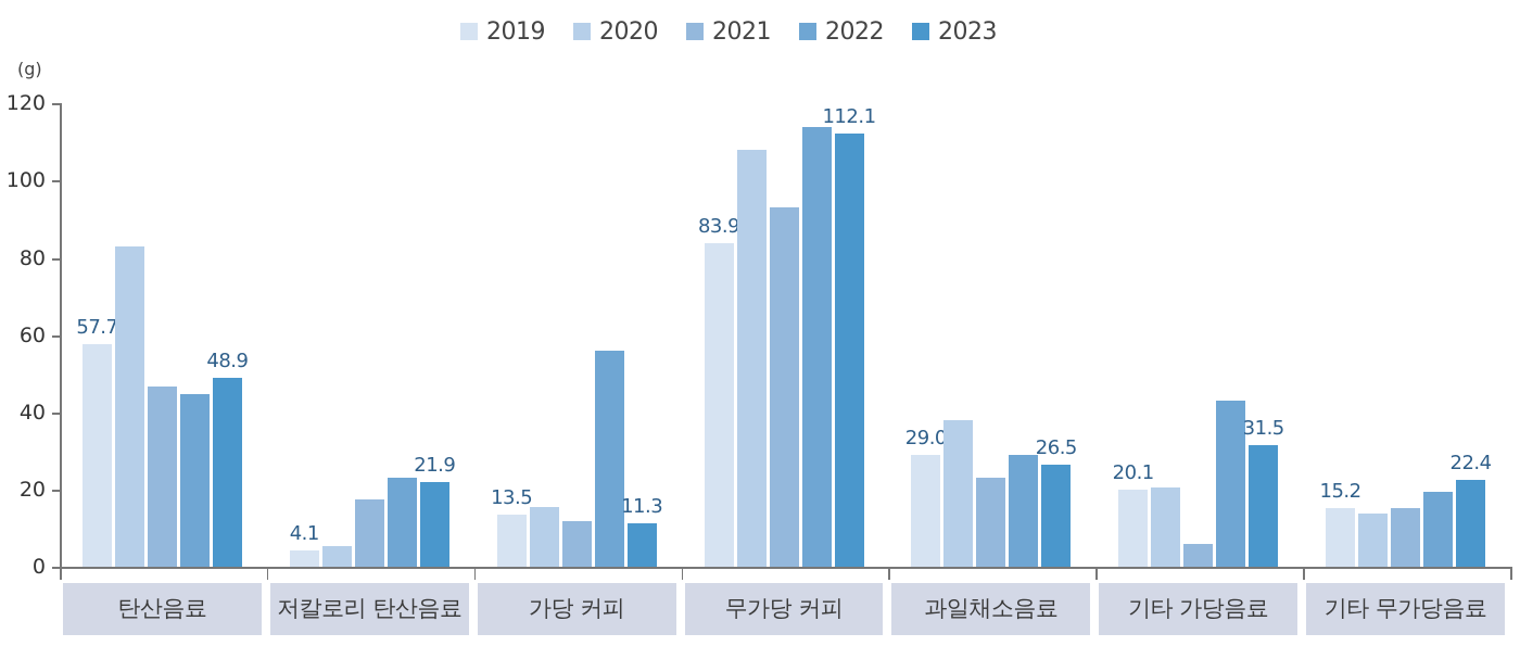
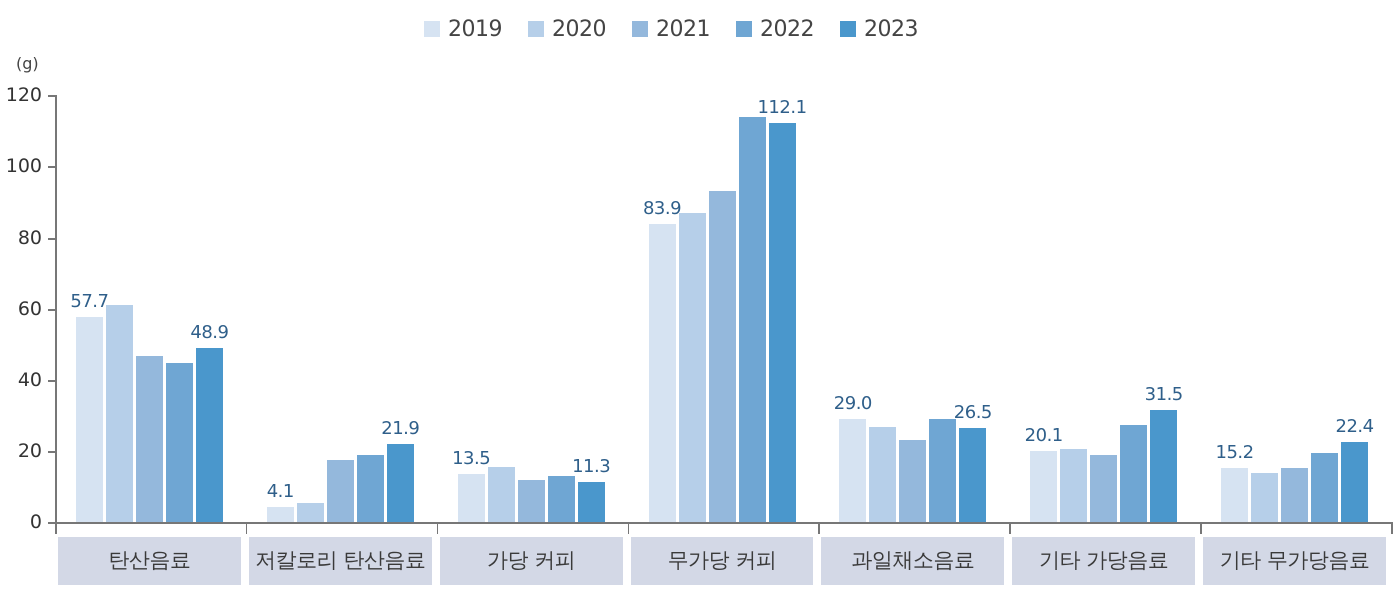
2020/탄산음료: 83 -> 61
2022/저칼로리 탄산음료: 23 -> 19
2022/가당 커피: 56 -> 13
2020/무가당 커피: 108 -> 87
2020/과일채소음료: 38 -> 27
2021/기타 가당음료: 6 -> 19
2022/기타 가당음료: 43 -> 27
